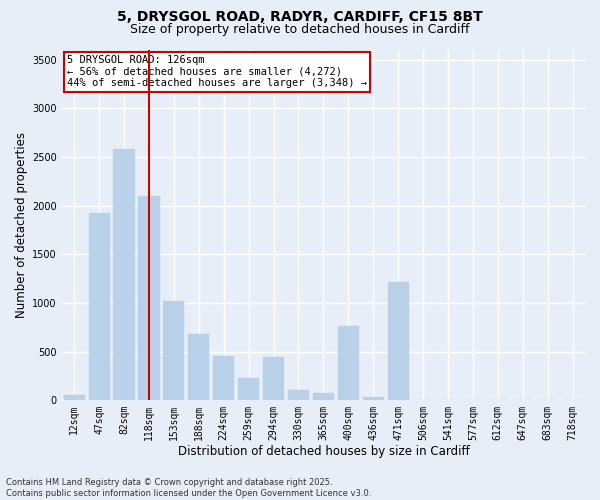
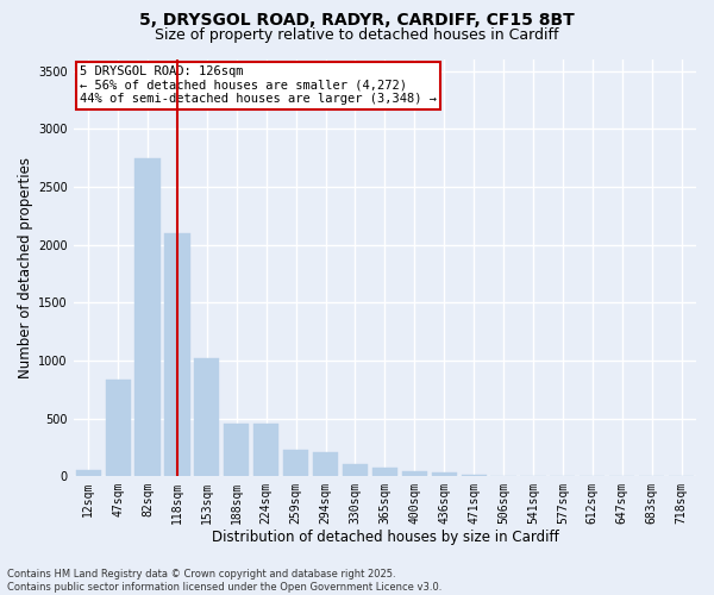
47sqm: 1920 -> 830
82sqm: 2580 -> 2750
188sqm: 680 -> 450
294sqm: 440 -> 210
400sqm: 760 -> 40
471sqm: 1220 -> 20
